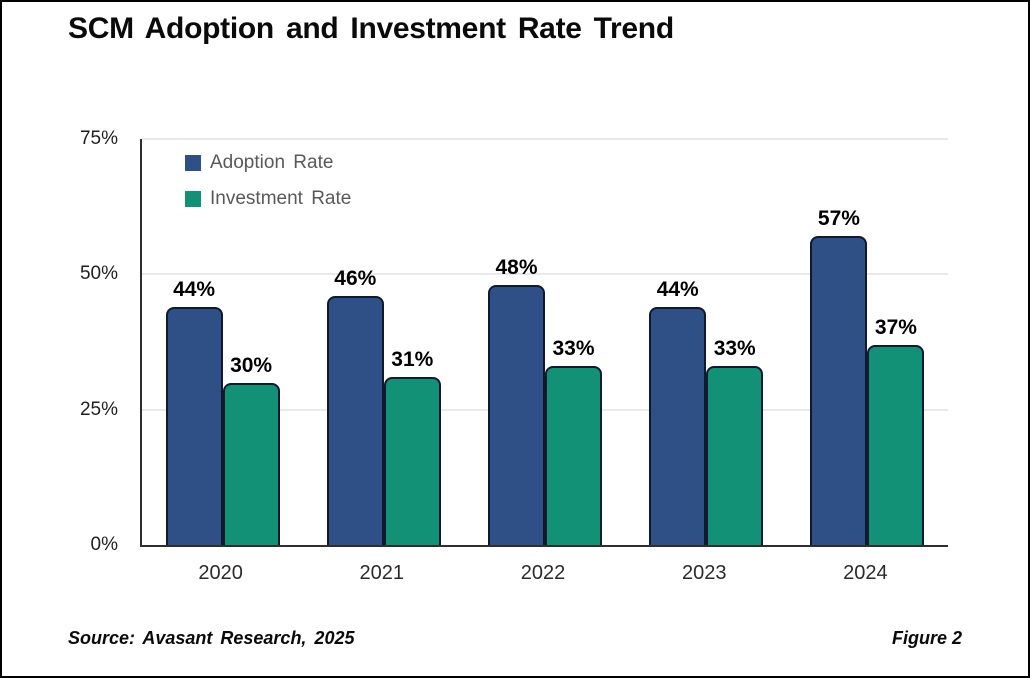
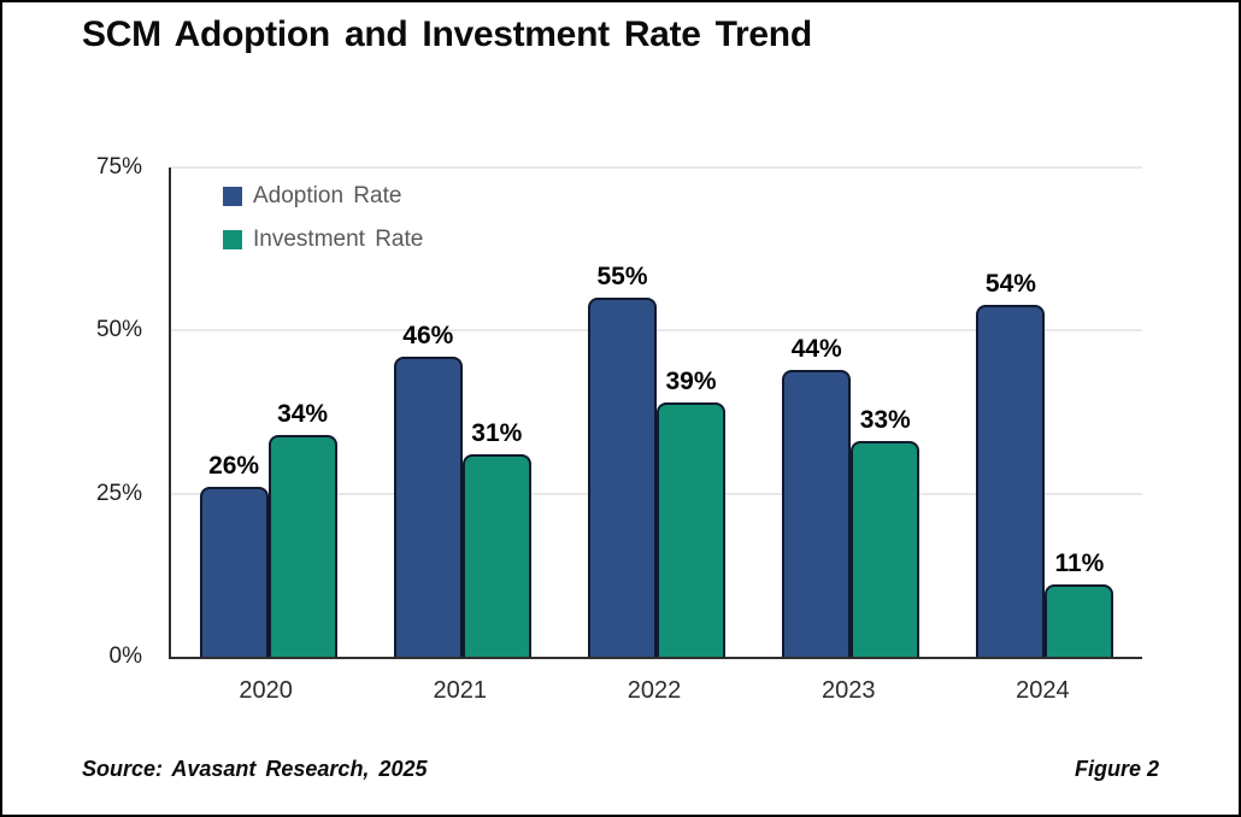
Adoption Rate/2020: 44% -> 26%
Investment Rate/2020: 30% -> 34%
Adoption Rate/2022: 48% -> 55%
Investment Rate/2022: 33% -> 39%
Adoption Rate/2024: 57% -> 54%
Investment Rate/2024: 37% -> 11%
